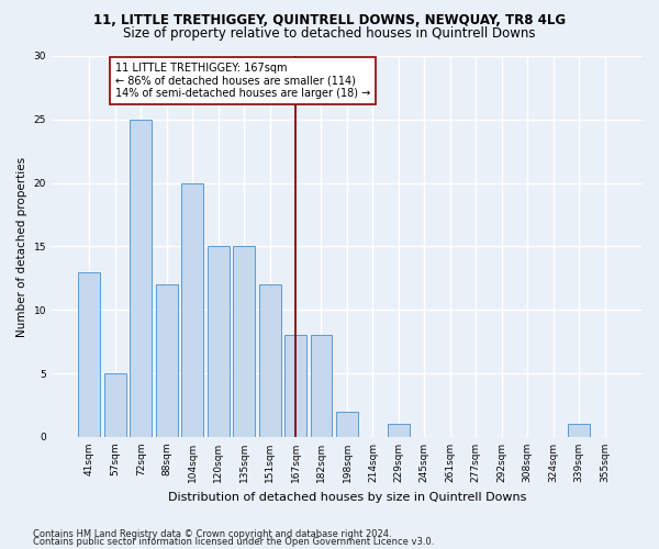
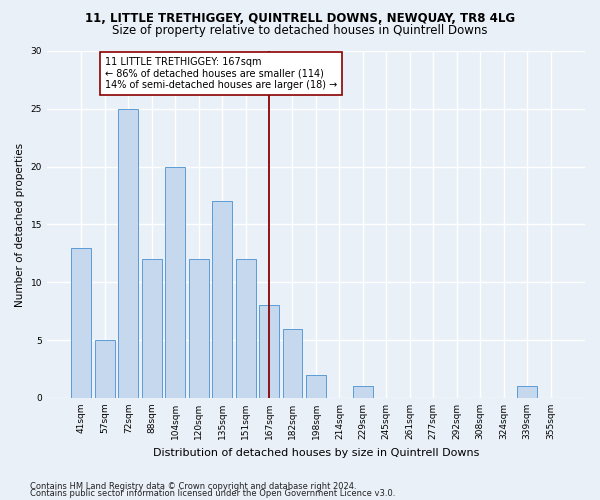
120sqm: 15 -> 12
135sqm: 15 -> 17
182sqm: 8 -> 6
